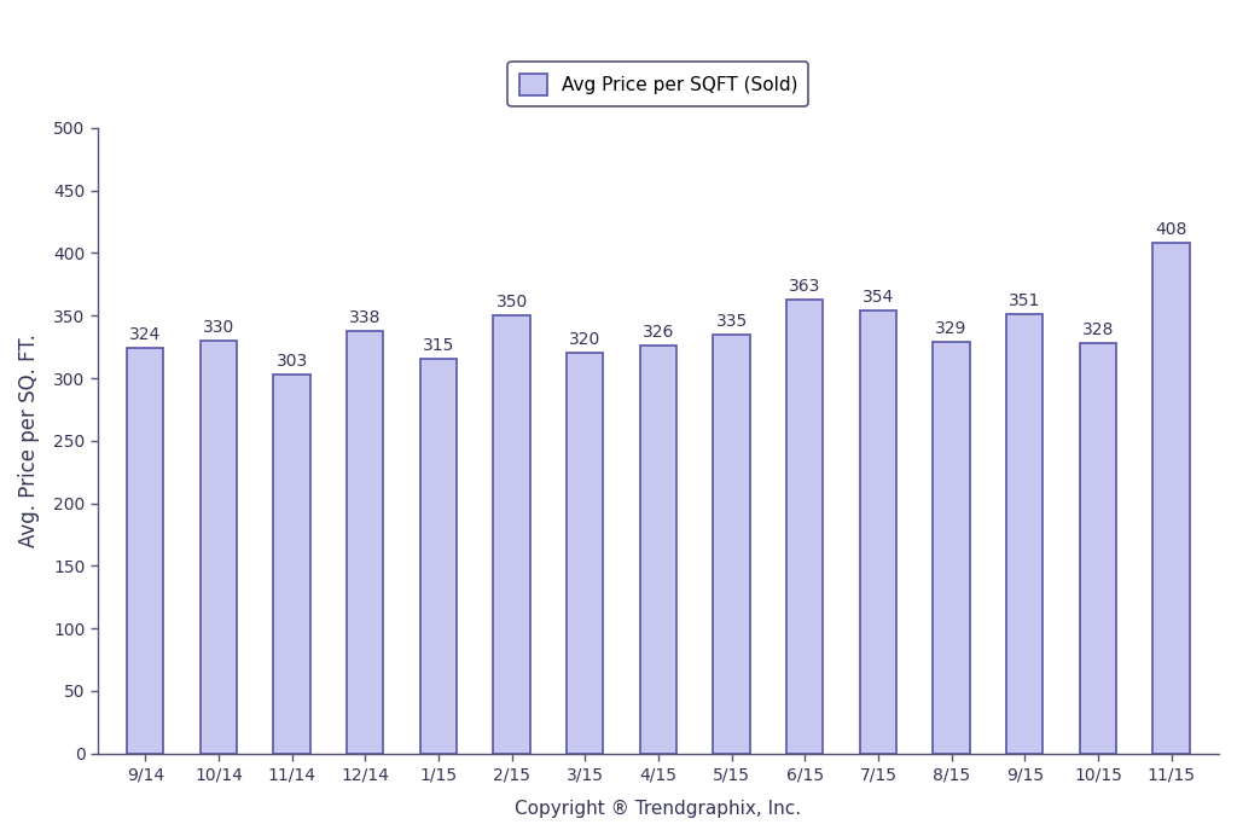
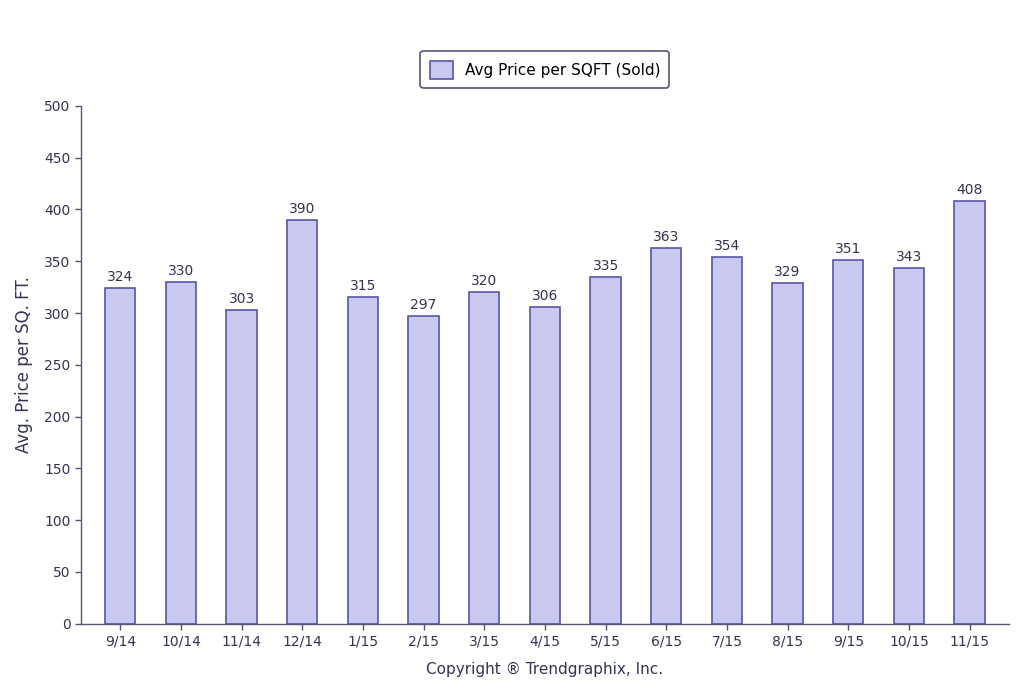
12/14: 338 -> 390
2/15: 350 -> 297
4/15: 326 -> 306
10/15: 328 -> 343
